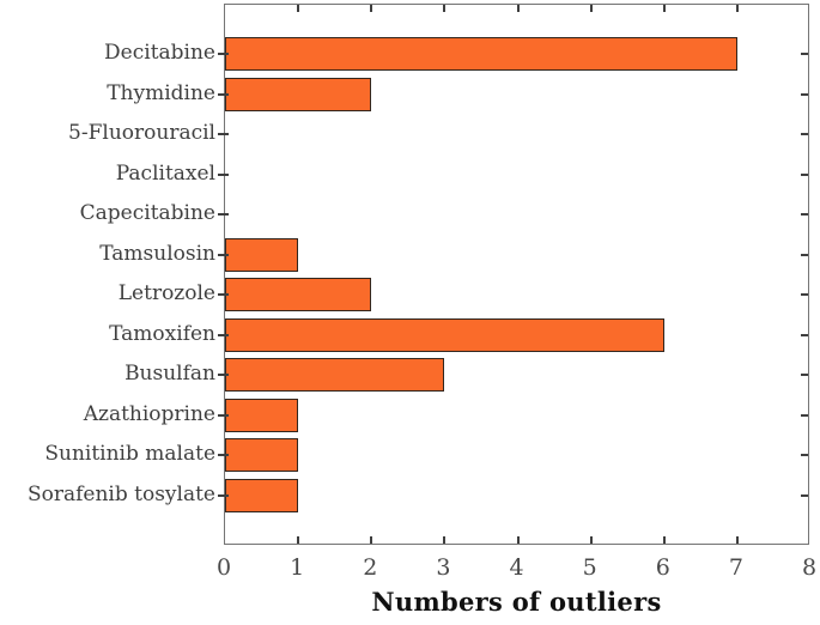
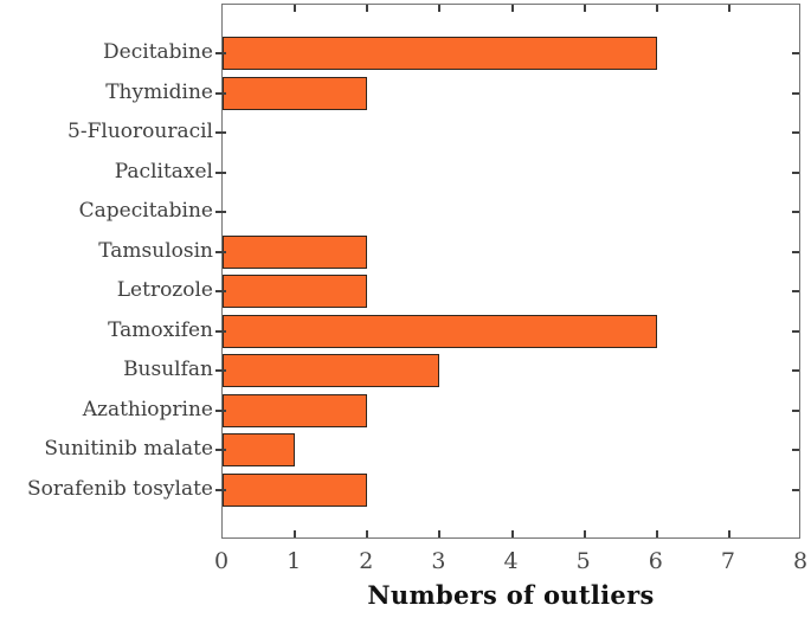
Decitabine: 7 -> 6
Tamsulosin: 1 -> 2
Azathioprine: 1 -> 2
Sorafenib tosylate: 1 -> 2
